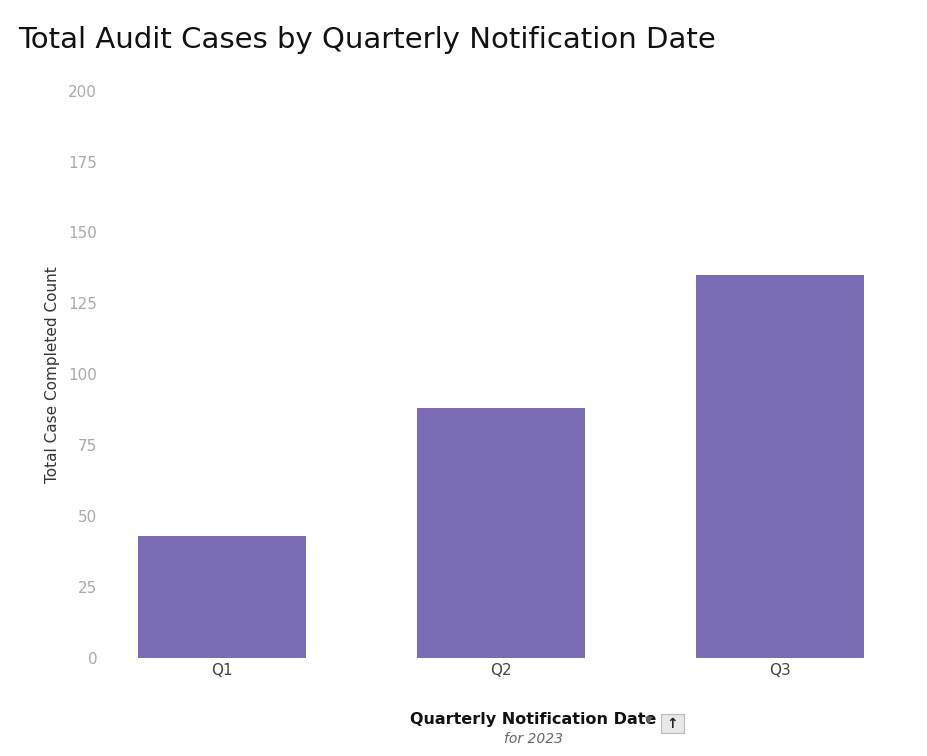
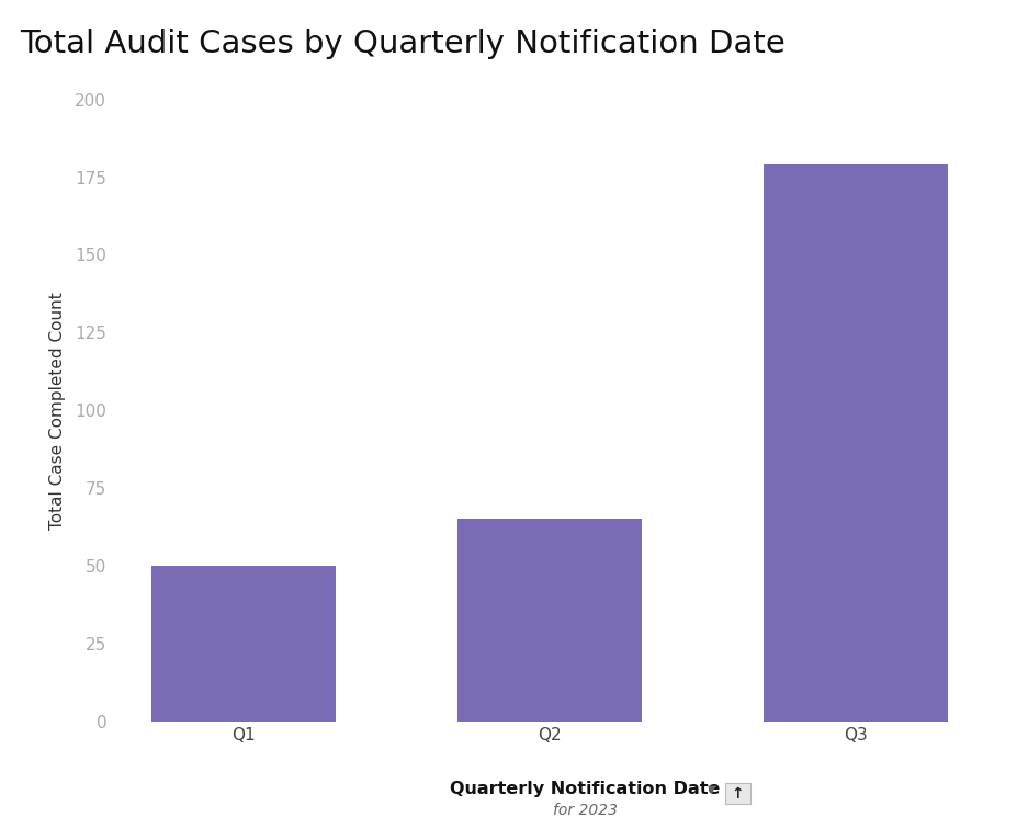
Q1: 43 -> 50
Q2: 88 -> 65
Q3: 135 -> 179
